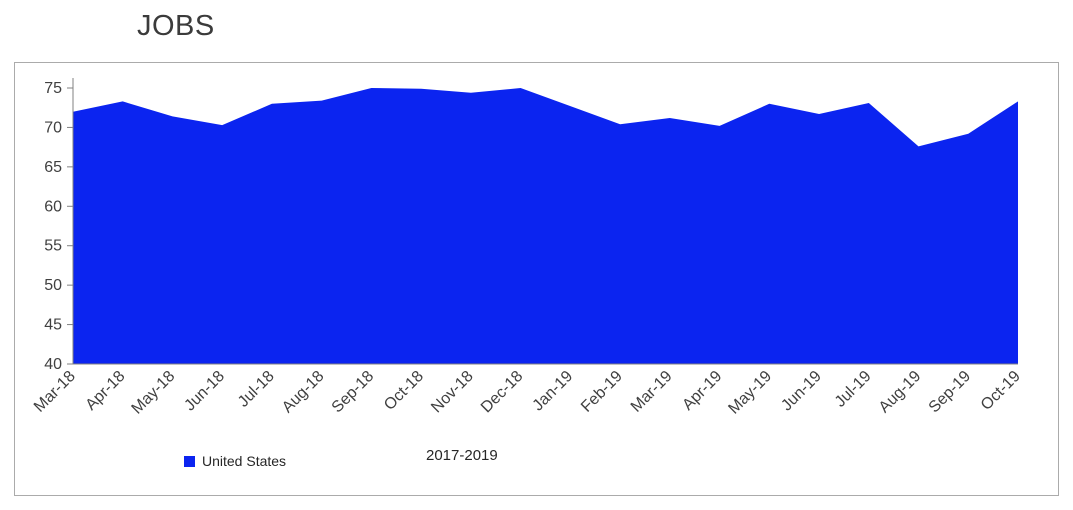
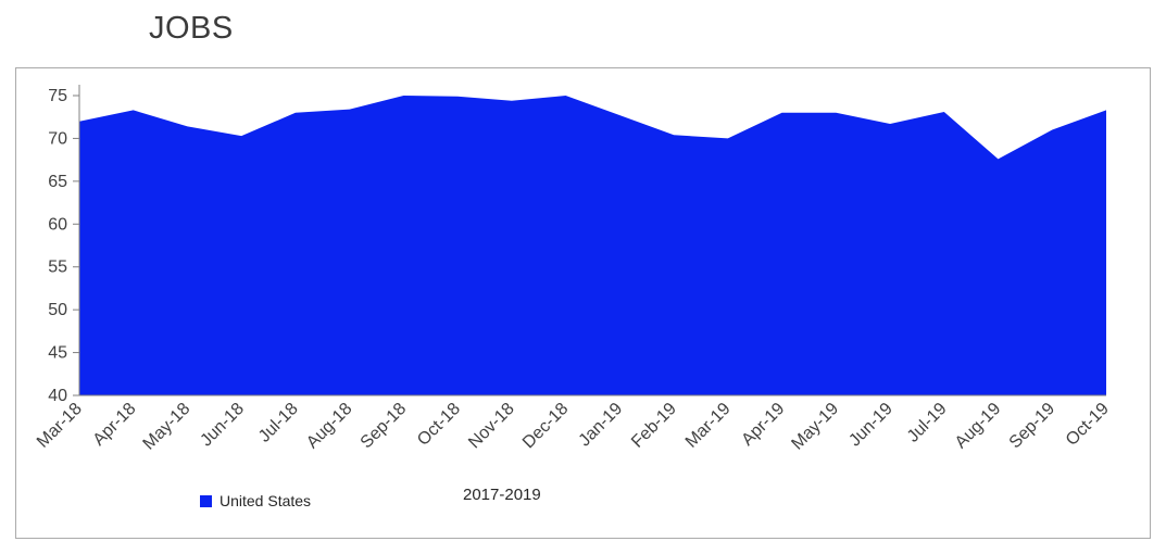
Mar-19: 71 -> 70
Apr-19: 70 -> 73
Sep-19: 69 -> 71
